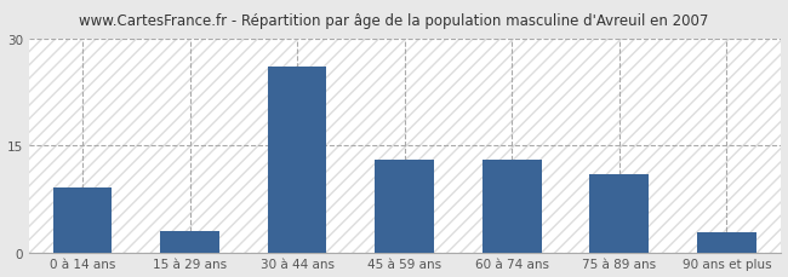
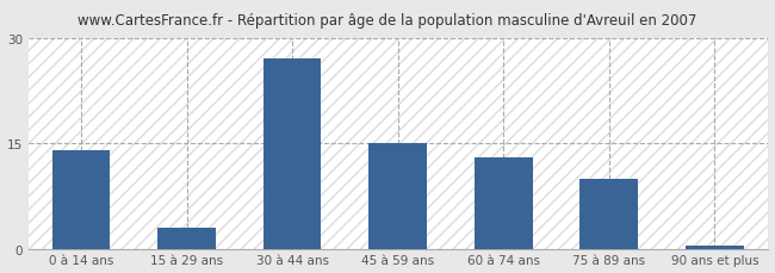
0 à 14 ans: 9.0 -> 14.0
30 à 44 ans: 26.0 -> 27.0
45 à 59 ans: 13.0 -> 15.0
75 à 89 ans: 11.0 -> 10.0
90 ans et plus: 2.8 -> 0.5
